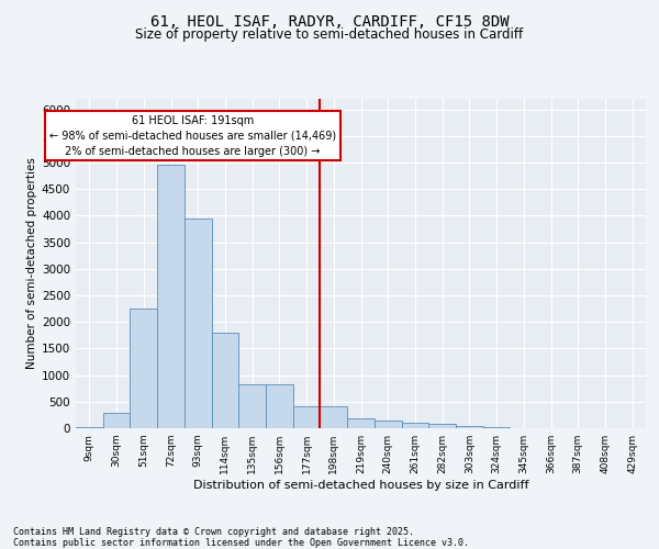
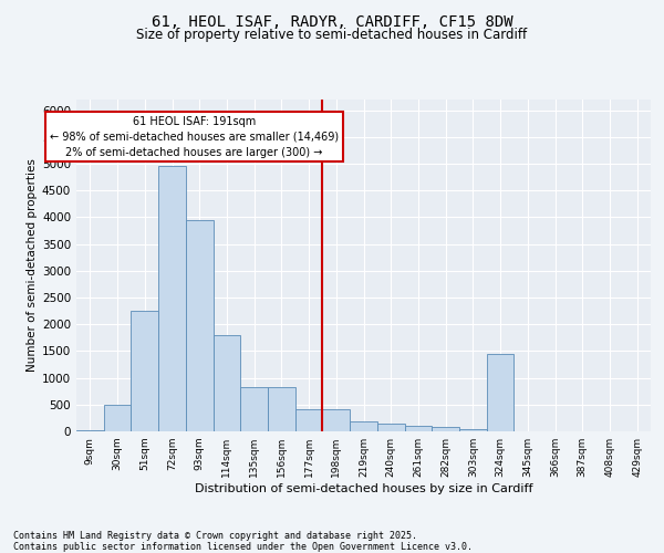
30sqm: 280 -> 500
324sqm: 30 -> 1450
